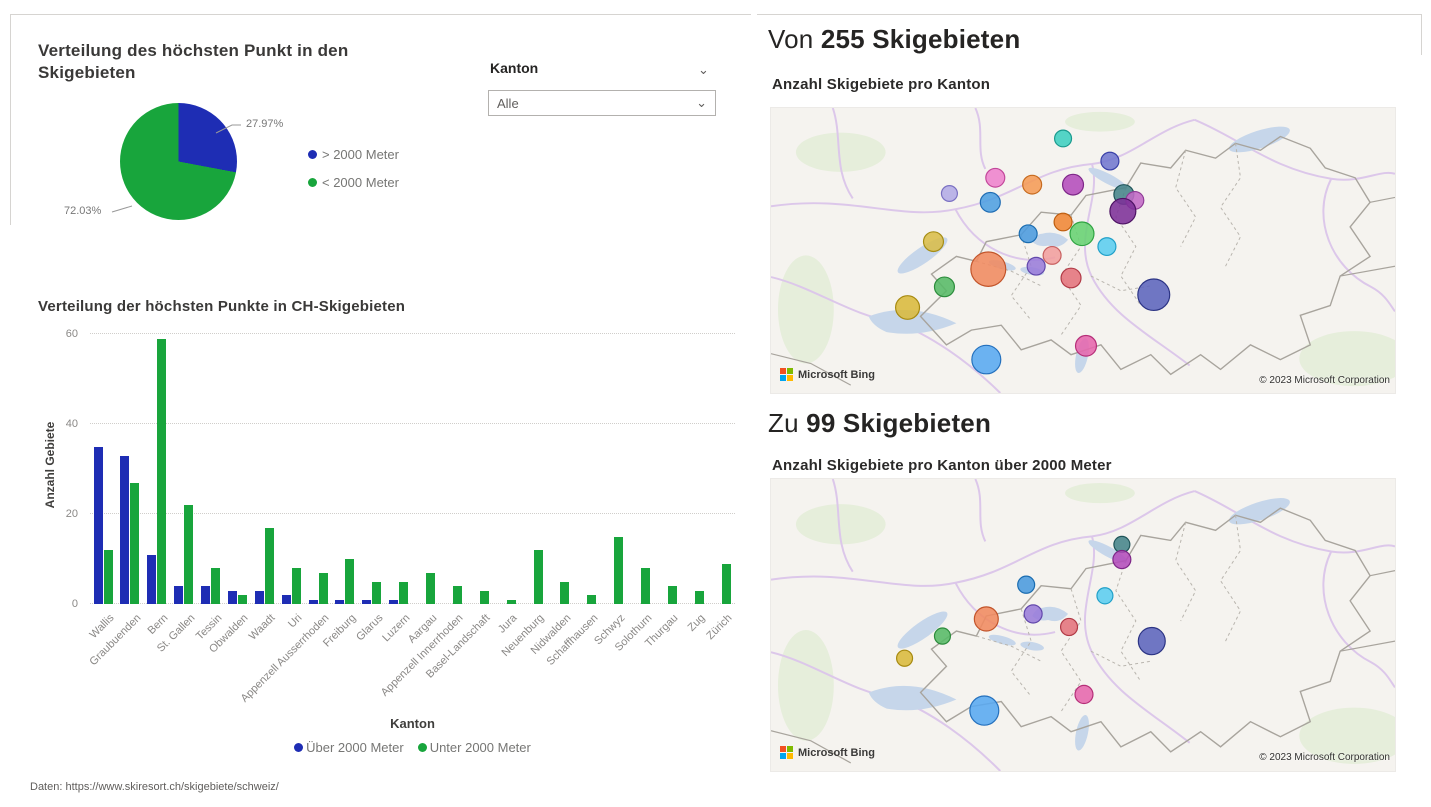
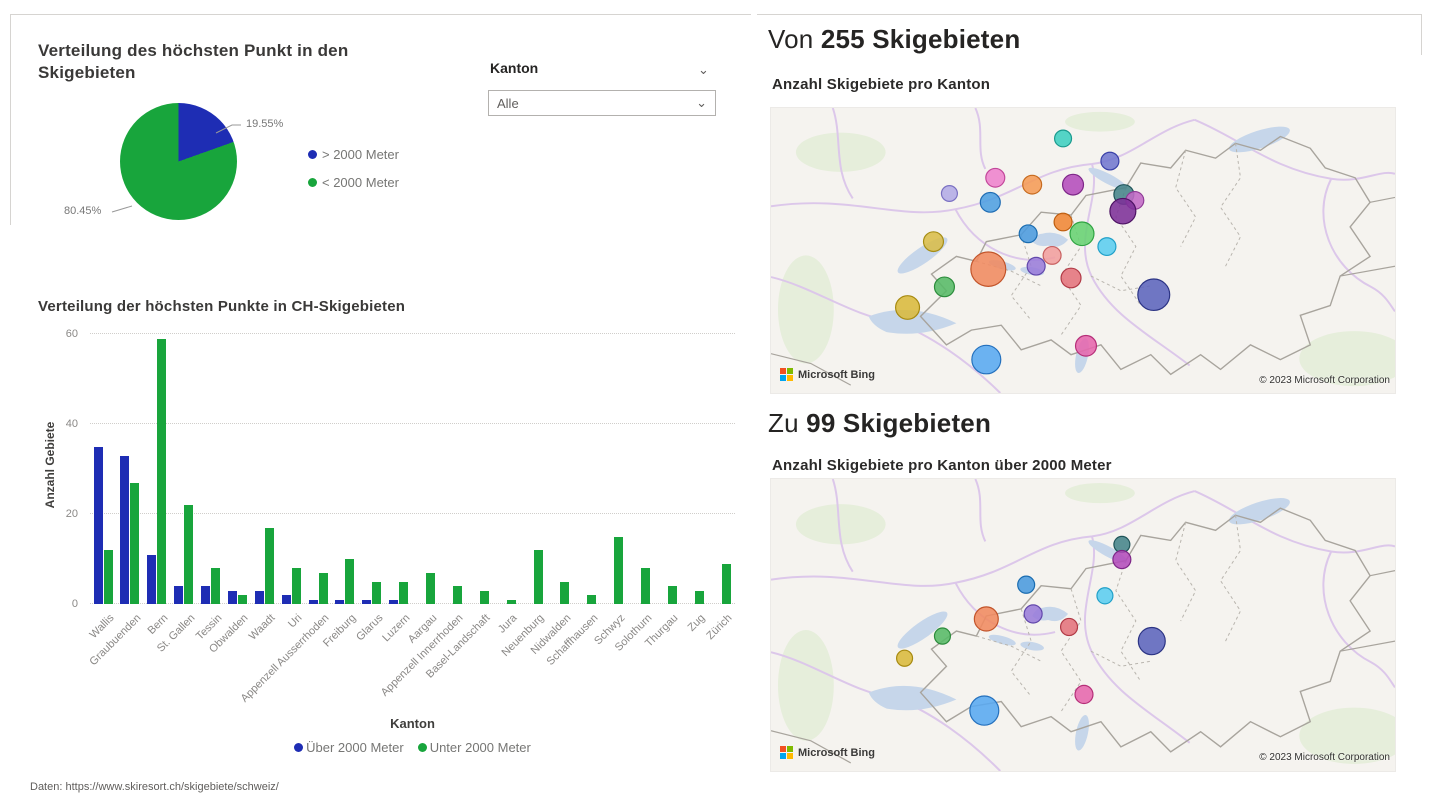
Verteilung des höchsten Punkt in den Skigebieten/> 2000 Meter: 27.97% -> 19.55%
Verteilung des höchsten Punkt in den Skigebieten/< 2000 Meter: 72.03% -> 80.45%
